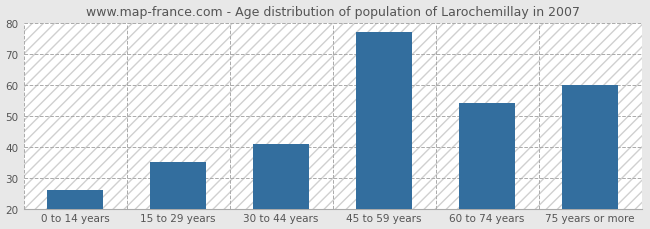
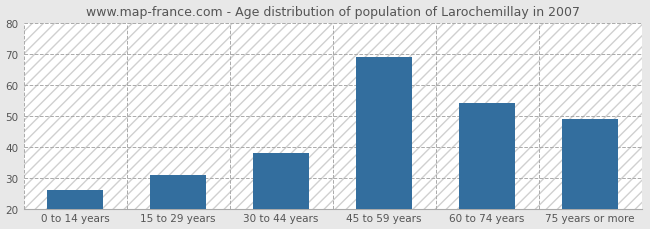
15 to 29 years: 35 -> 31
30 to 44 years: 41 -> 38
45 to 59 years: 77 -> 69
75 years or more: 60 -> 49
